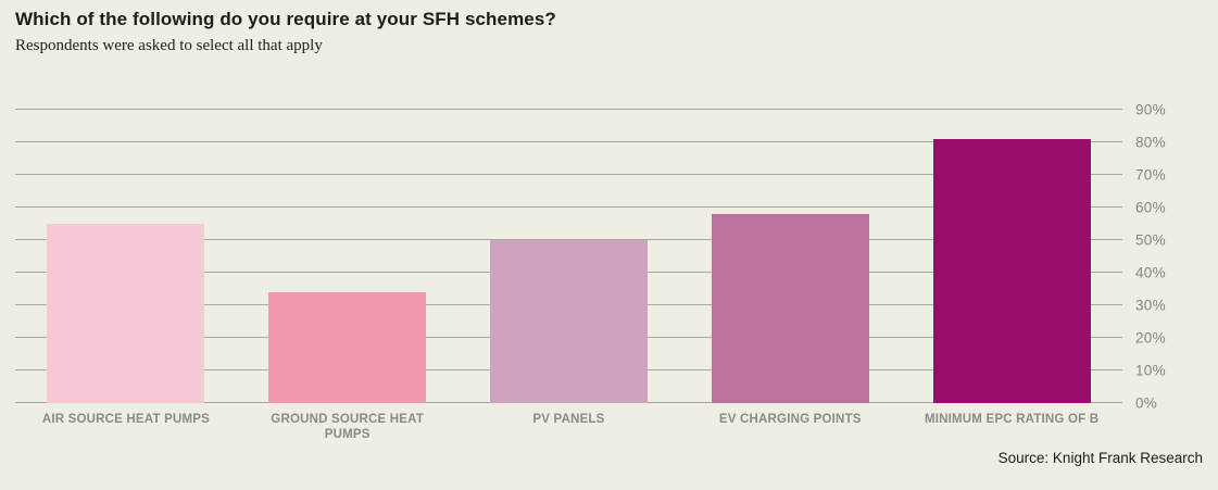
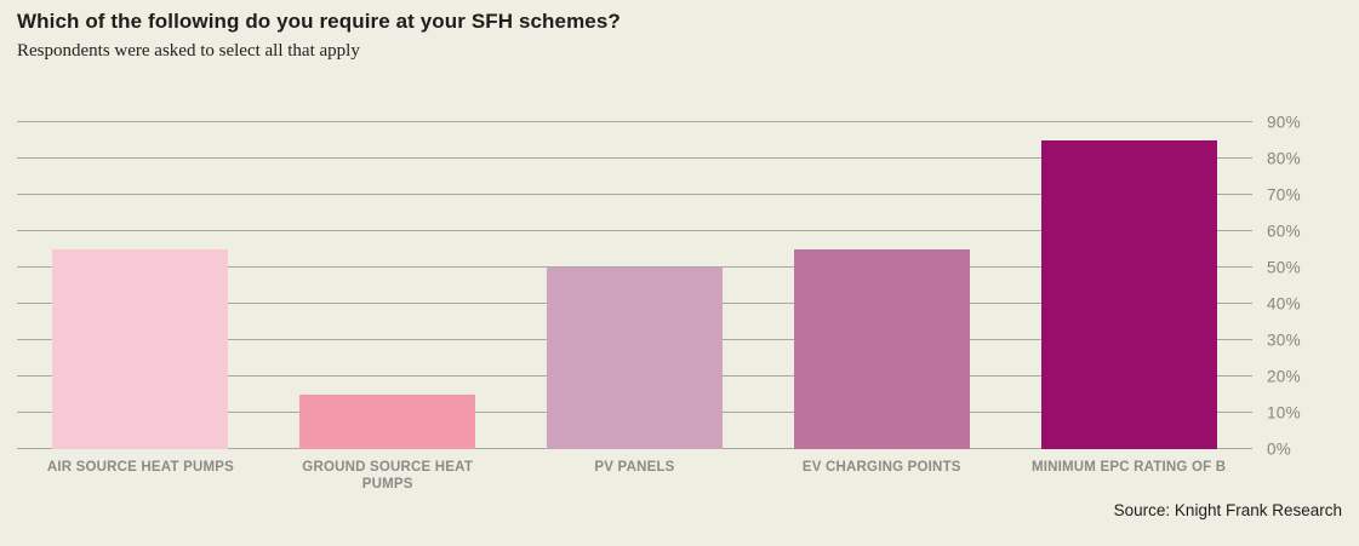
GROUND SOURCE HEAT PUMPS: 34% -> 15%
EV CHARGING POINTS: 58% -> 55%
MINIMUM EPC RATING OF B: 81% -> 85%
